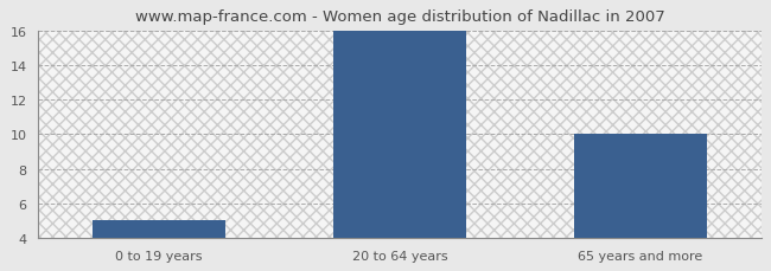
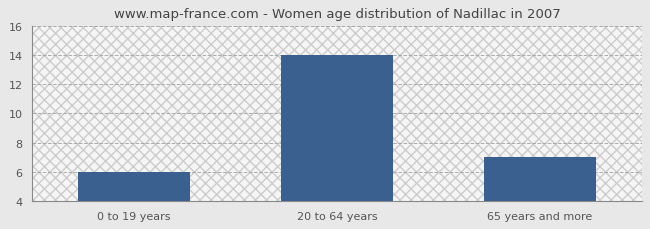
0 to 19 years: 5 -> 6
20 to 64 years: 16 -> 14
65 years and more: 10 -> 7
